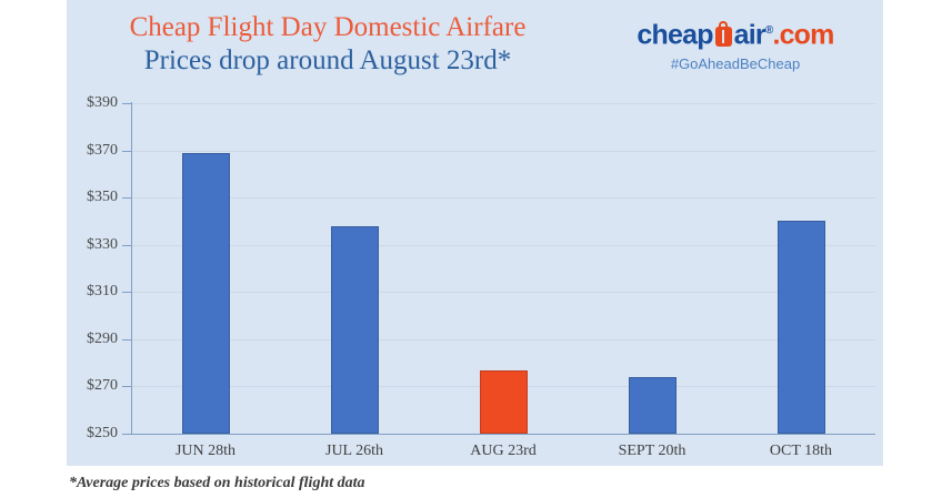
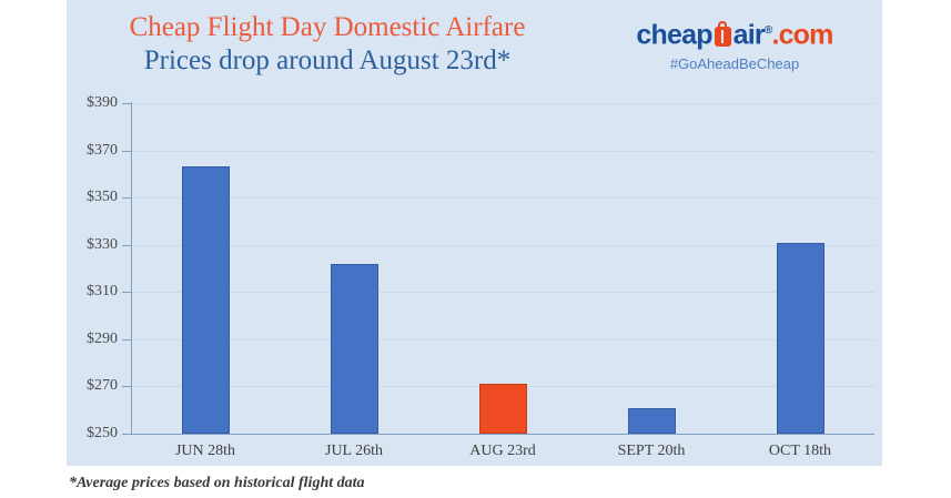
JUN 28th: $369 -> $363
JUL 26th: $338 -> $322
AUG 23rd: $277 -> $271
SEPT 20th: $274 -> $261
OCT 18th: $340 -> $331
